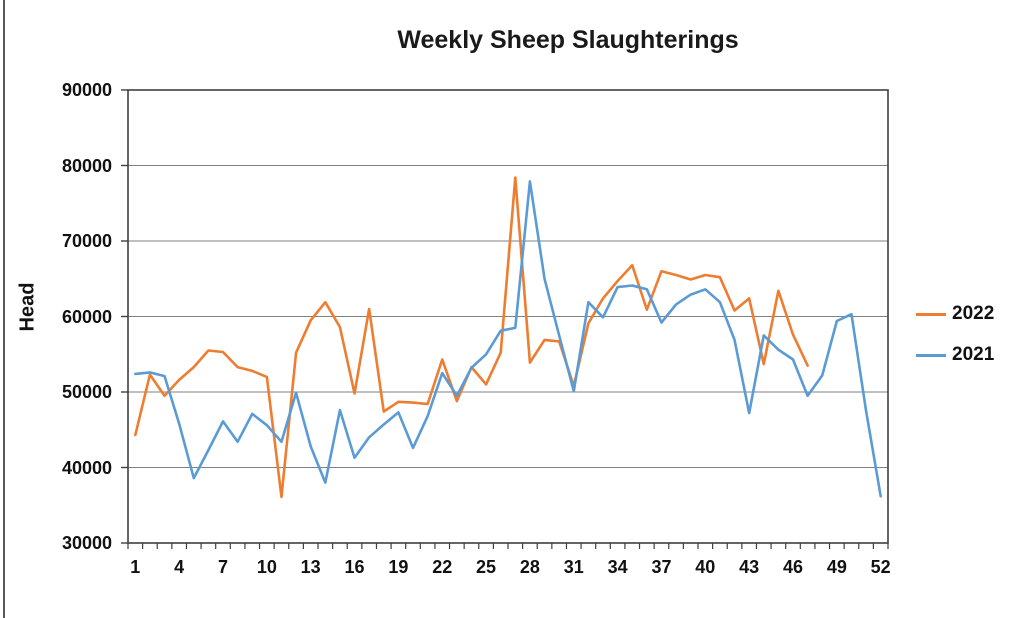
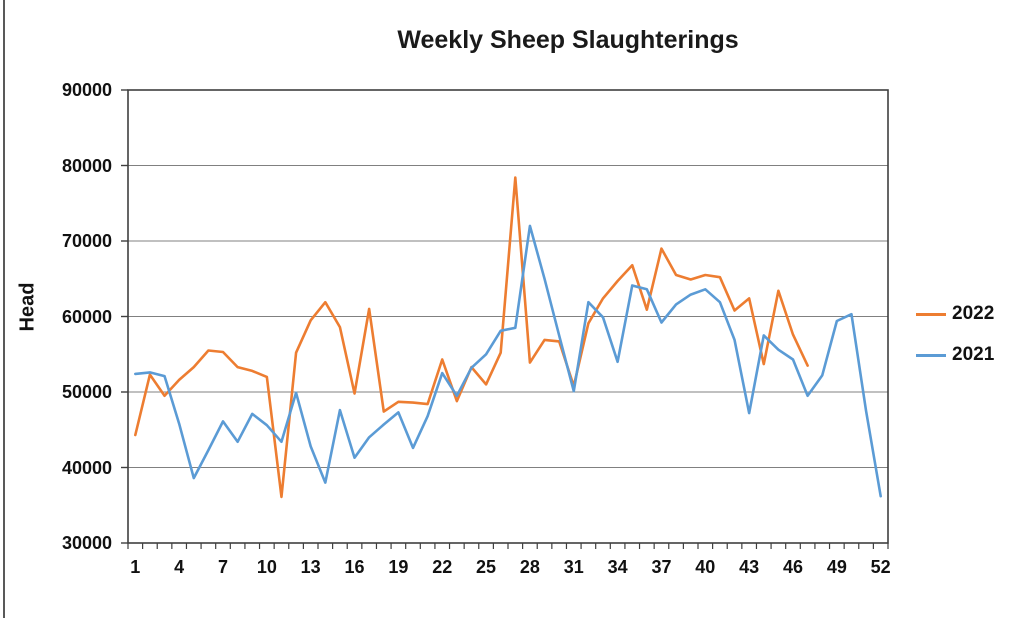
2021/28: 78000 -> 72000
2021/34: 64000 -> 54000
2022/37: 66000 -> 69000
